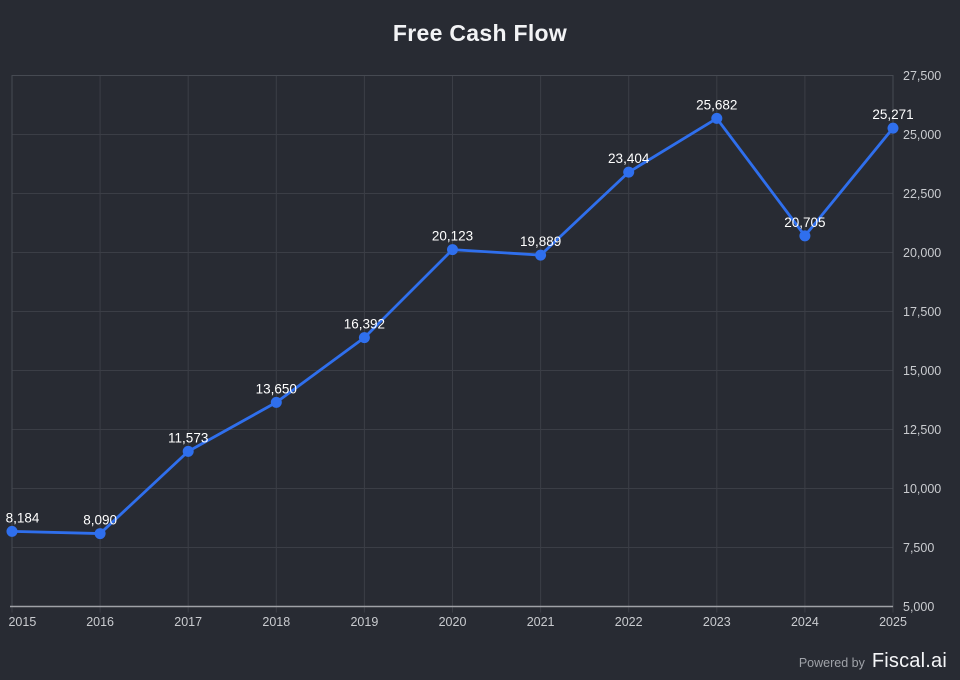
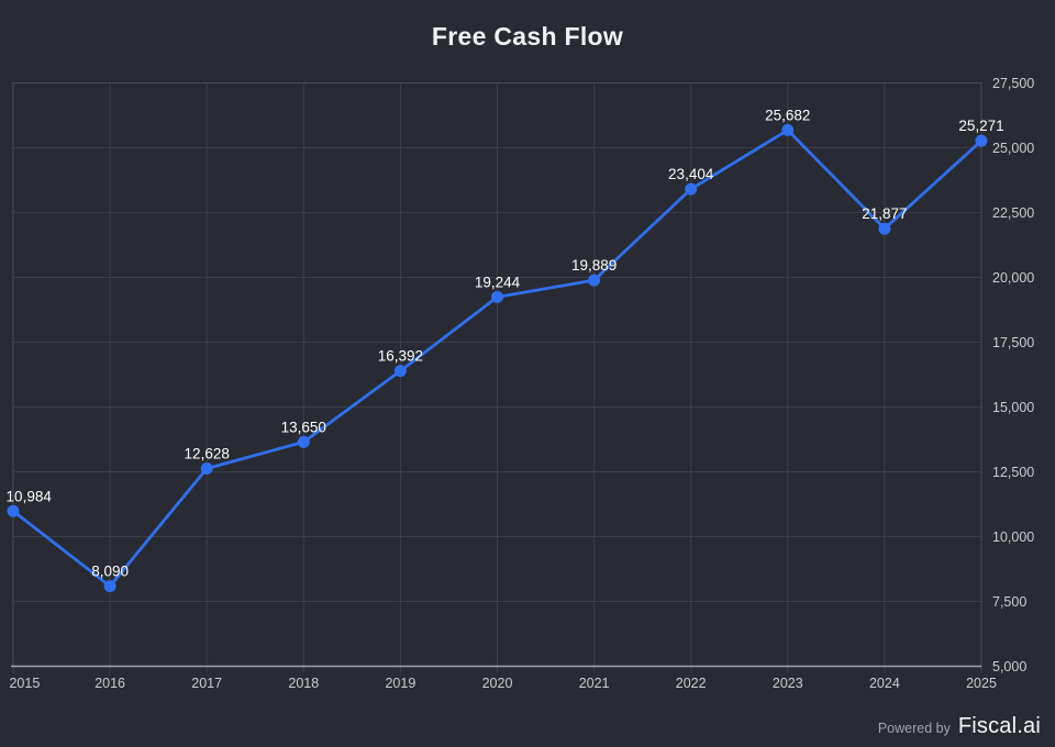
2015: 8,184 -> 10,984
2017: 11,573 -> 12,628
2020: 20,123 -> 19,244
2024: 20,705 -> 21,877
